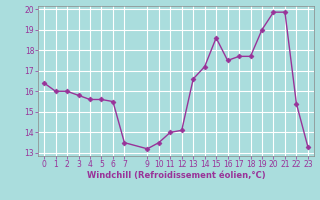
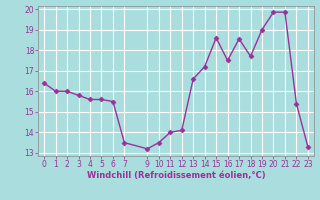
17: 17.70 -> 18.55
